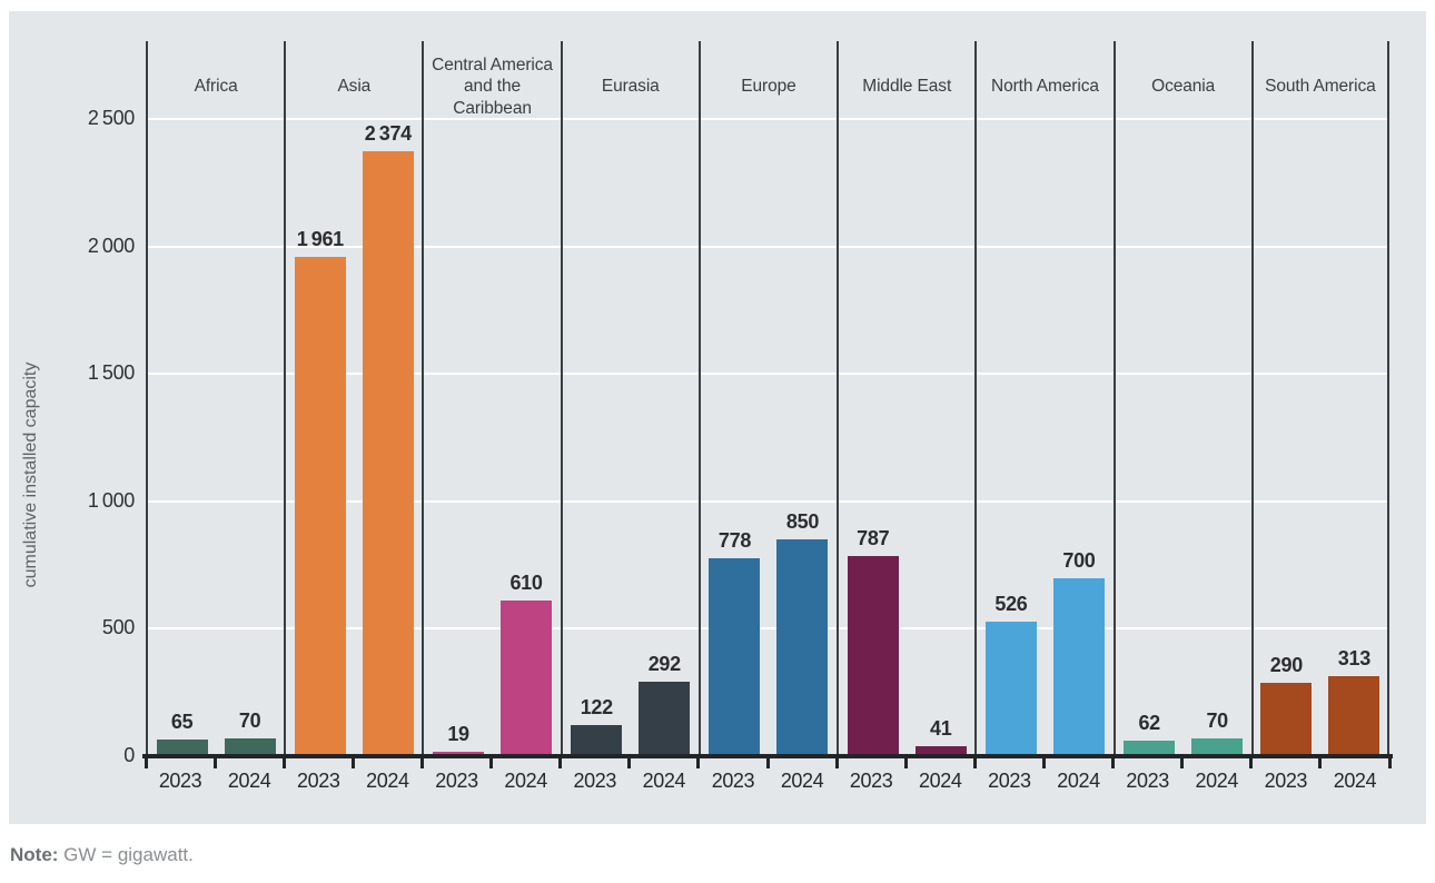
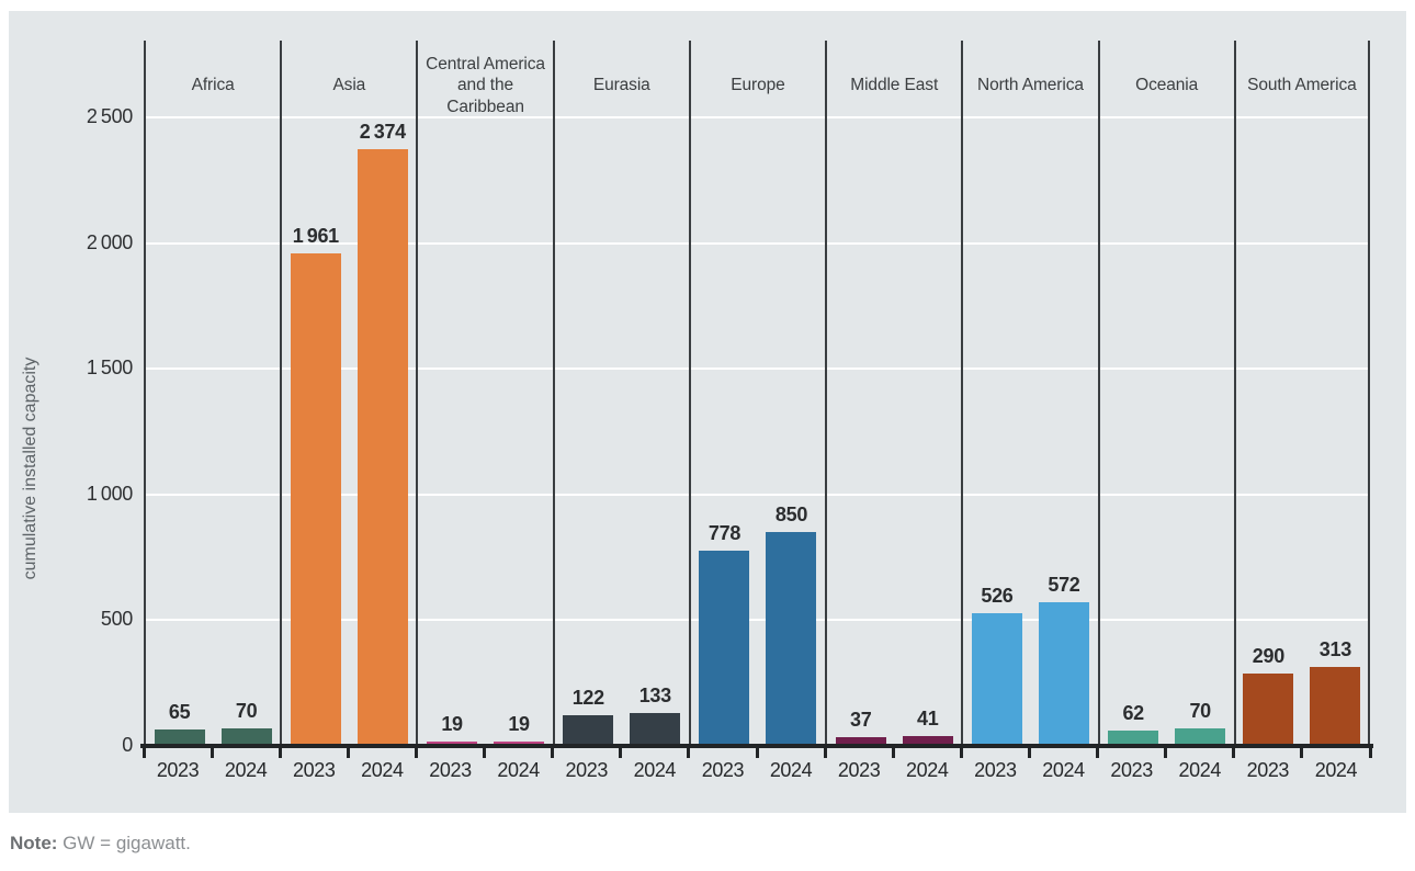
2024/Central America and the Caribbean: 610 -> 19
2024/Eurasia: 292 -> 133
2023/Middle East: 787 -> 37
2024/North America: 700 -> 572
